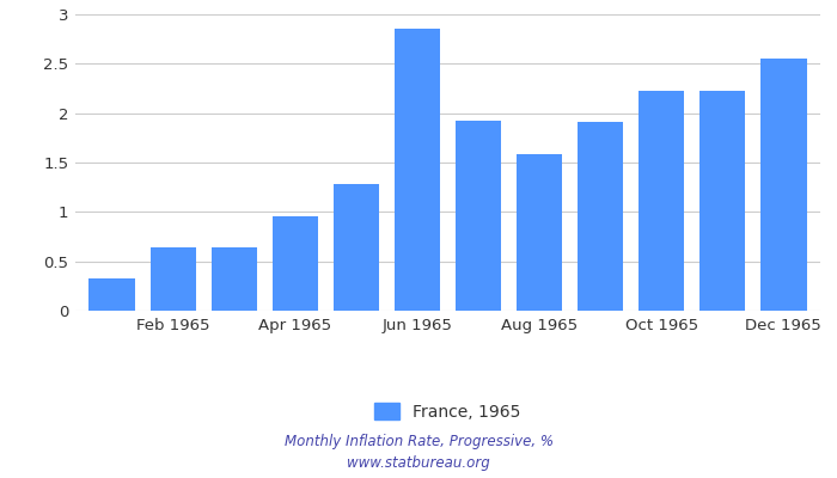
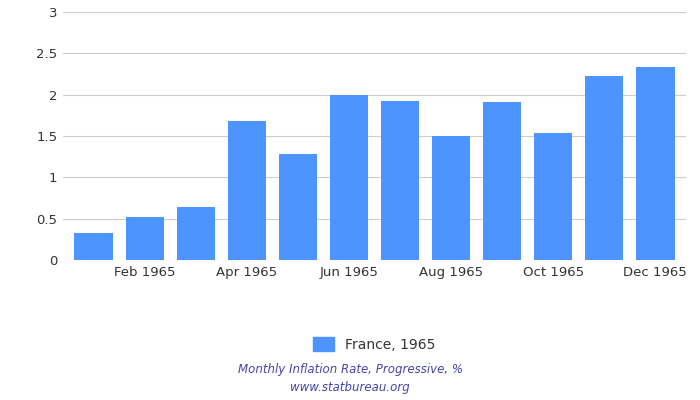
Feb 1965: 0.64 -> 0.52
Apr 1965: 0.96 -> 1.68
Jun 1965: 2.85 -> 2.00
Aug 1965: 1.59 -> 1.50
Oct 1965: 2.22 -> 1.54
Dec 1965: 2.55 -> 2.34
